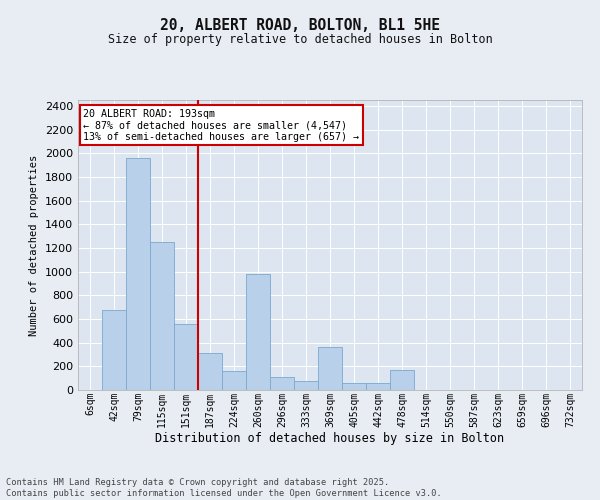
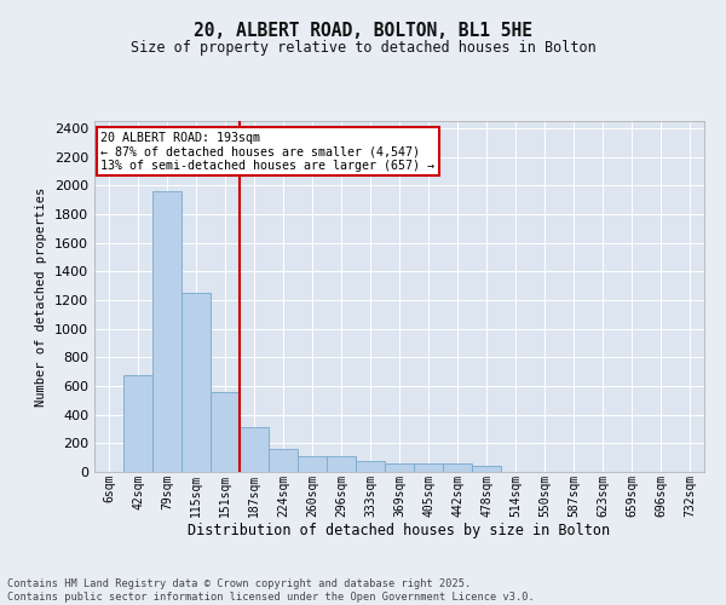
260sqm: 980 -> 110
369sqm: 360 -> 60
478sqm: 170 -> 40
